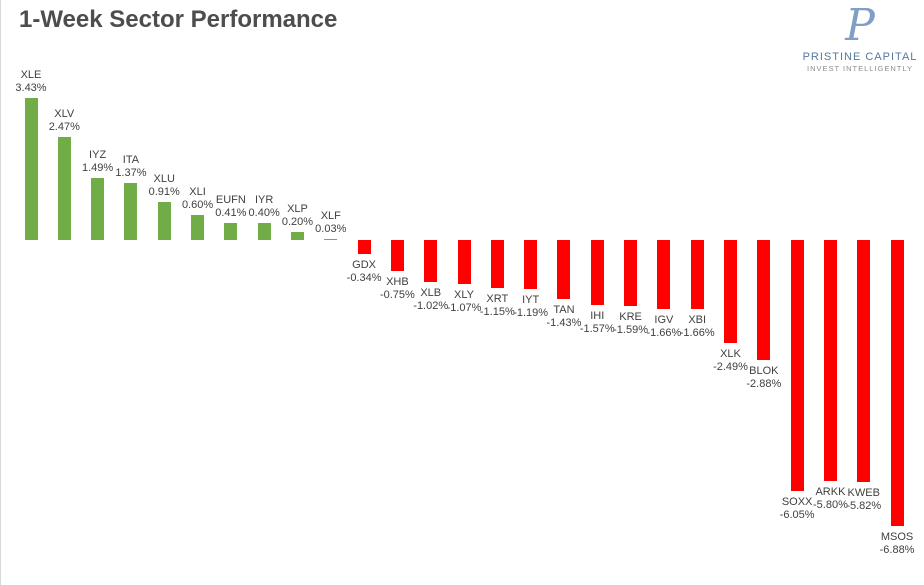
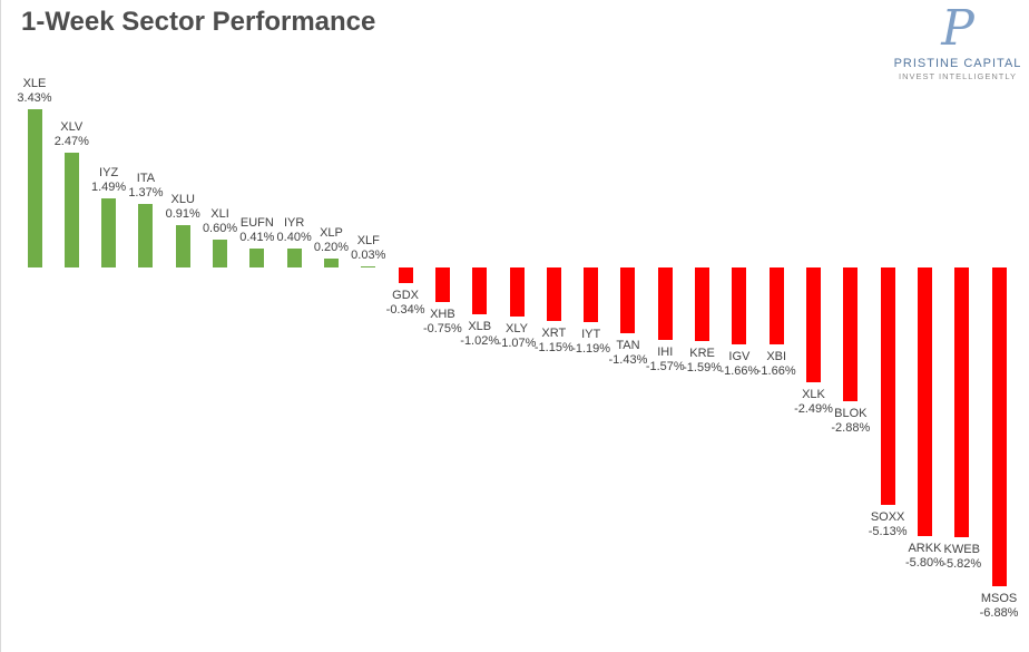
SOXX: -6.05% -> -5.13%
